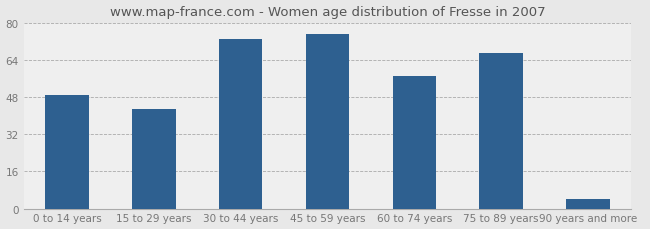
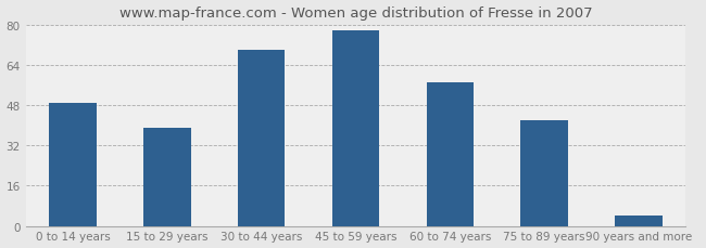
15 to 29 years: 43 -> 39
30 to 44 years: 73 -> 70
45 to 59 years: 75 -> 78
75 to 89 years: 67 -> 42
